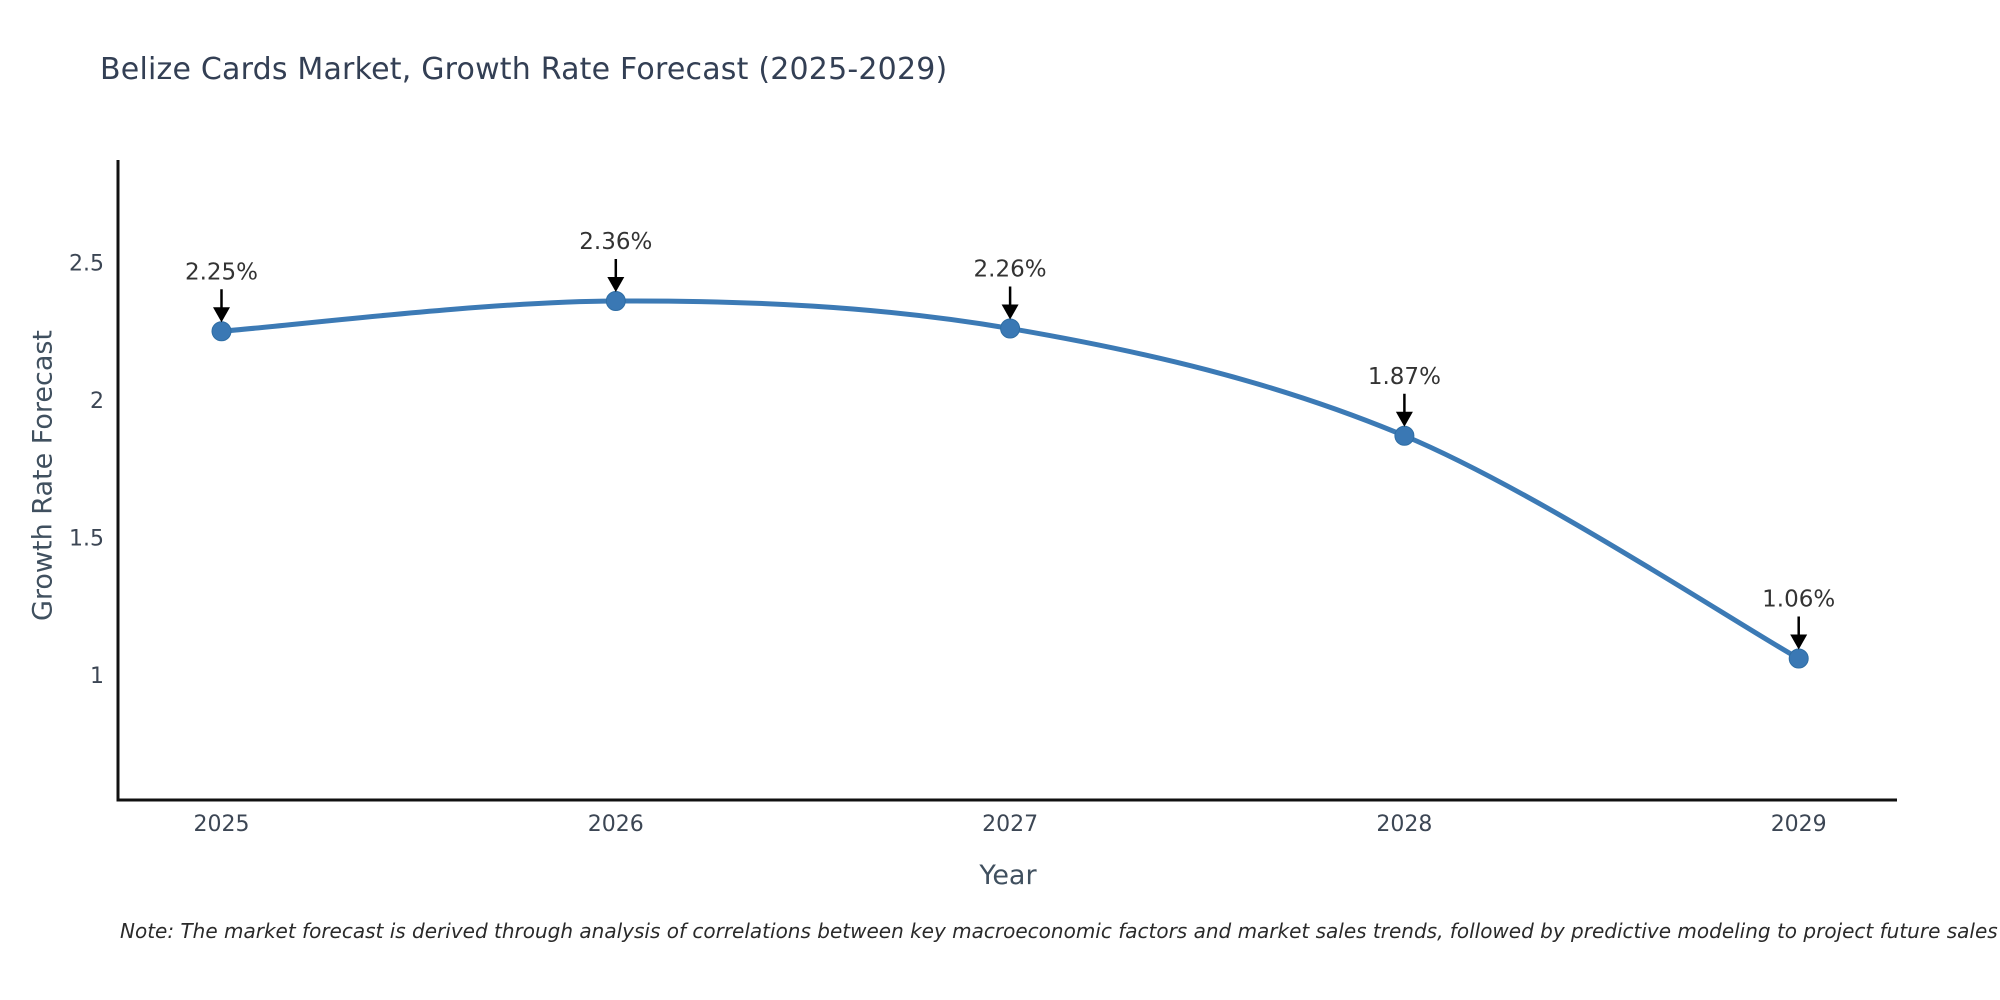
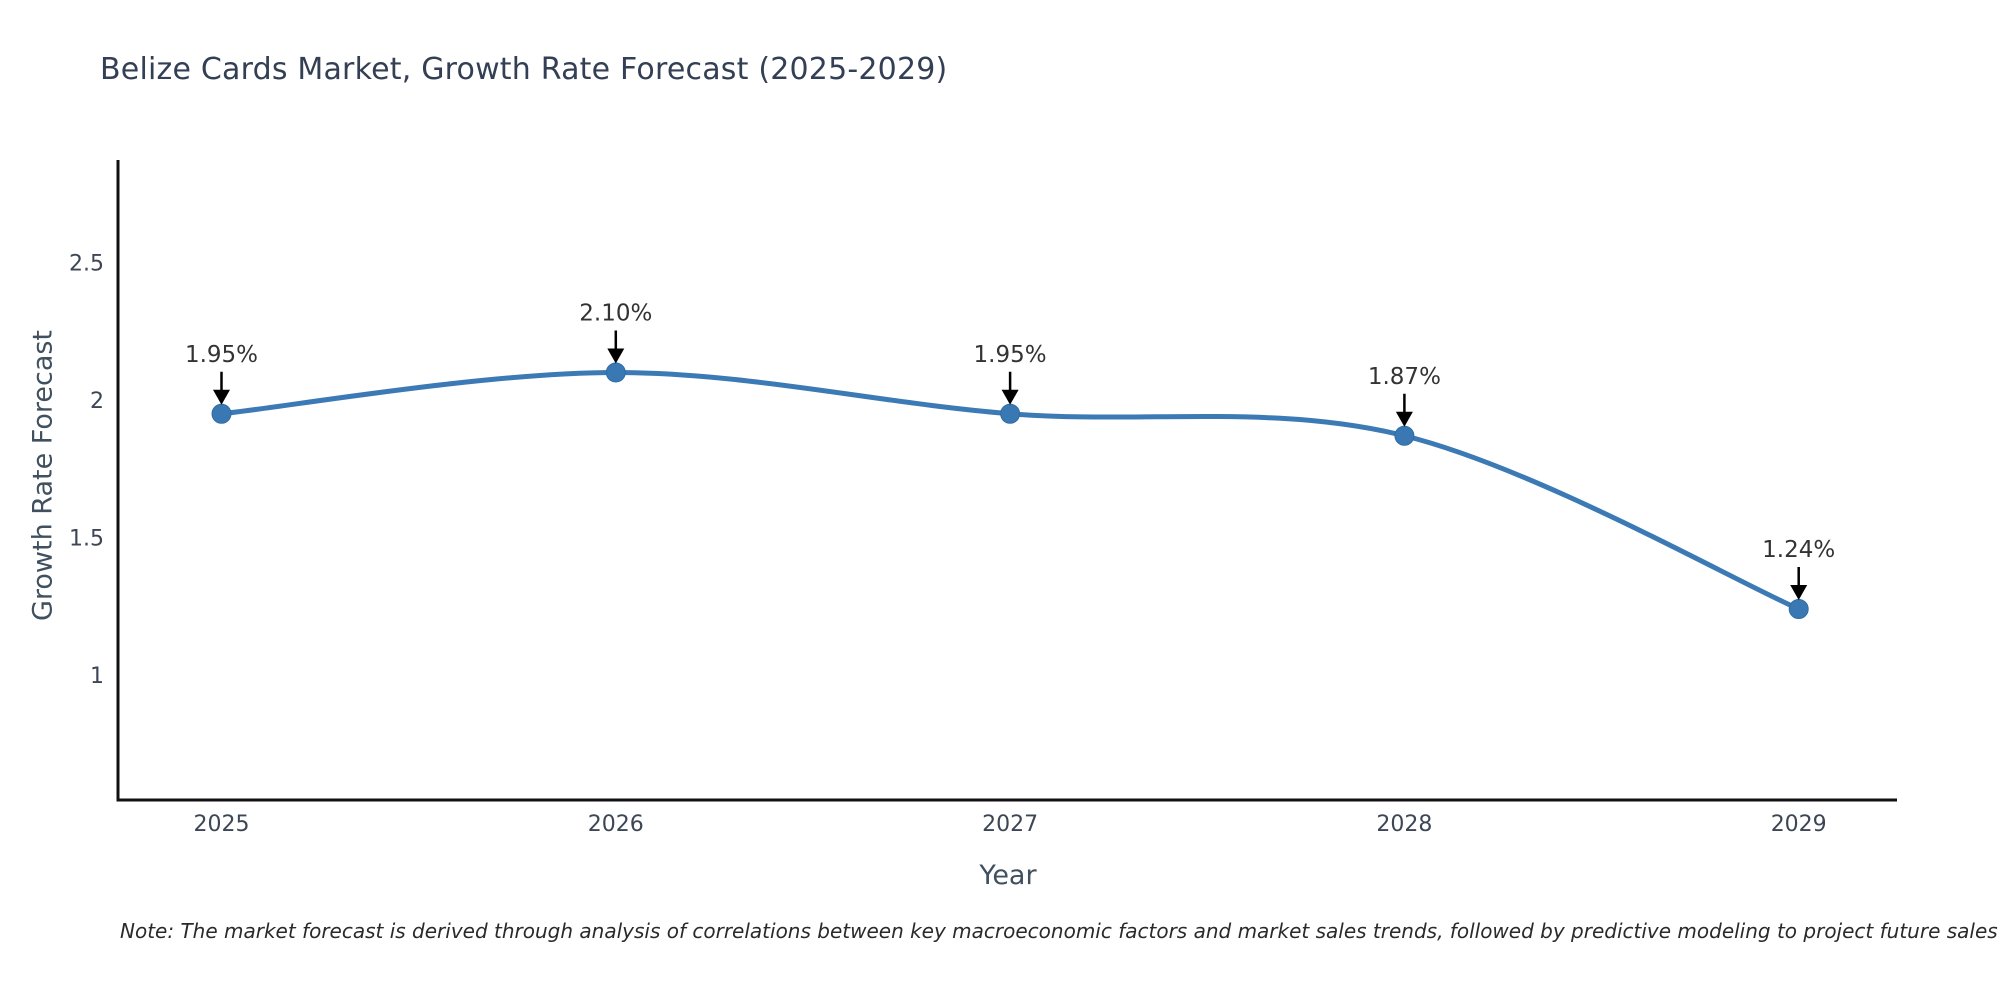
2025: 2.25% -> 1.95%
2026: 2.36% -> 2.10%
2027: 2.26% -> 1.95%
2029: 1.06% -> 1.24%
